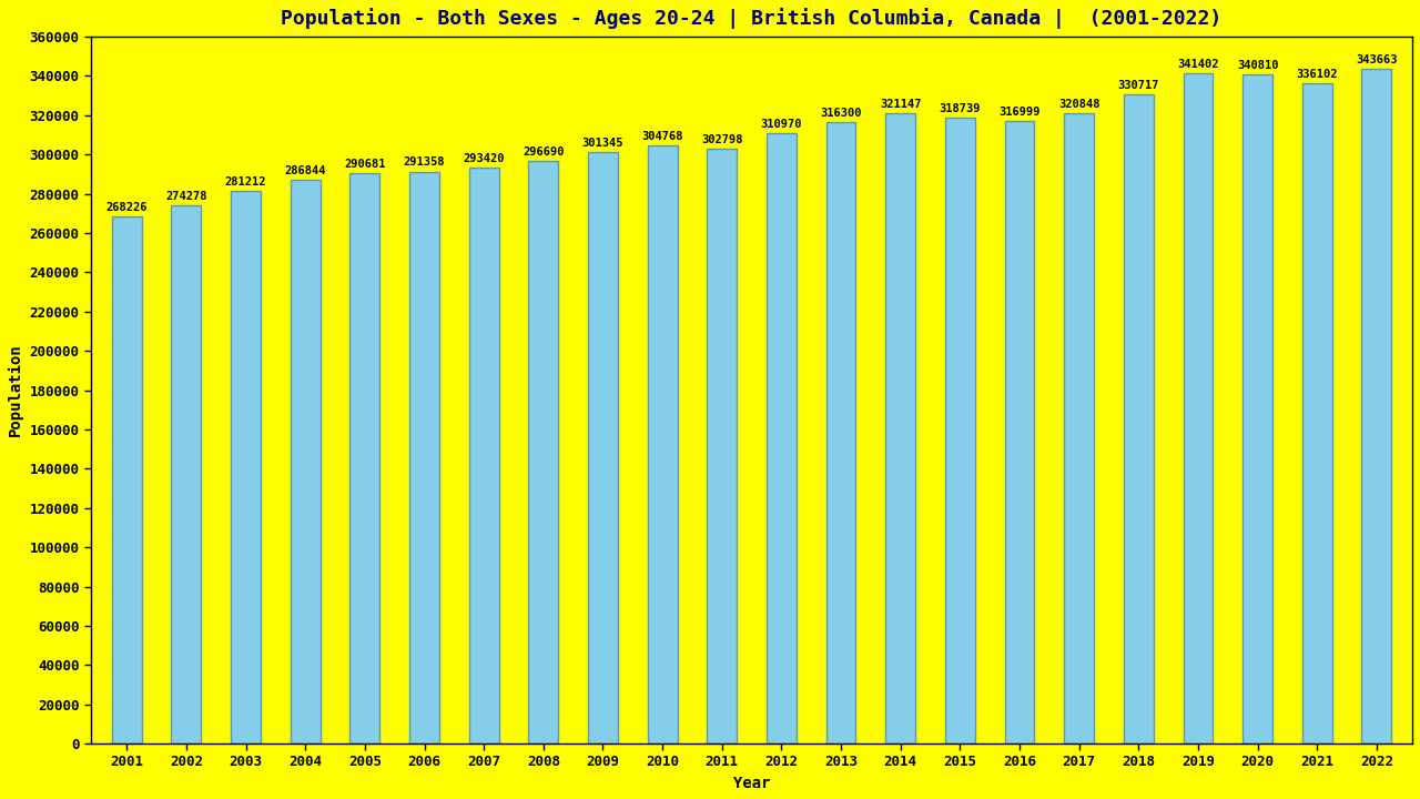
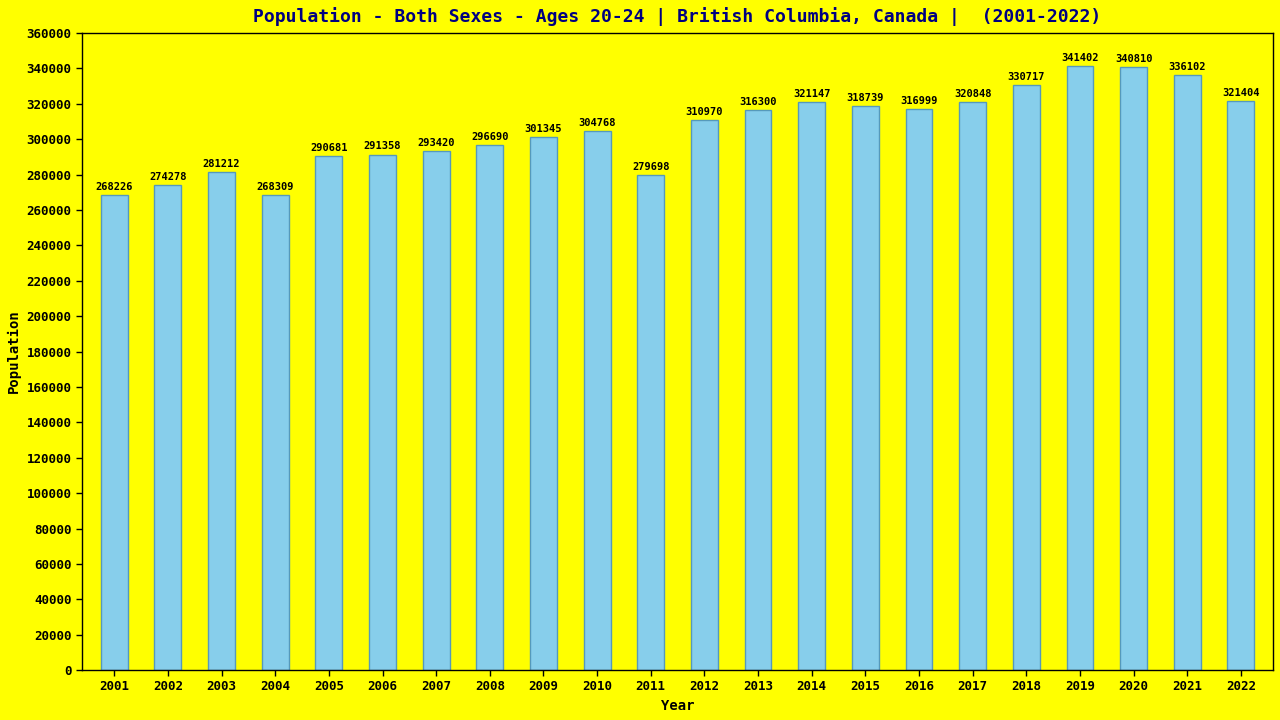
2004: 286844 -> 268309
2011: 302798 -> 279698
2022: 343663 -> 321404
